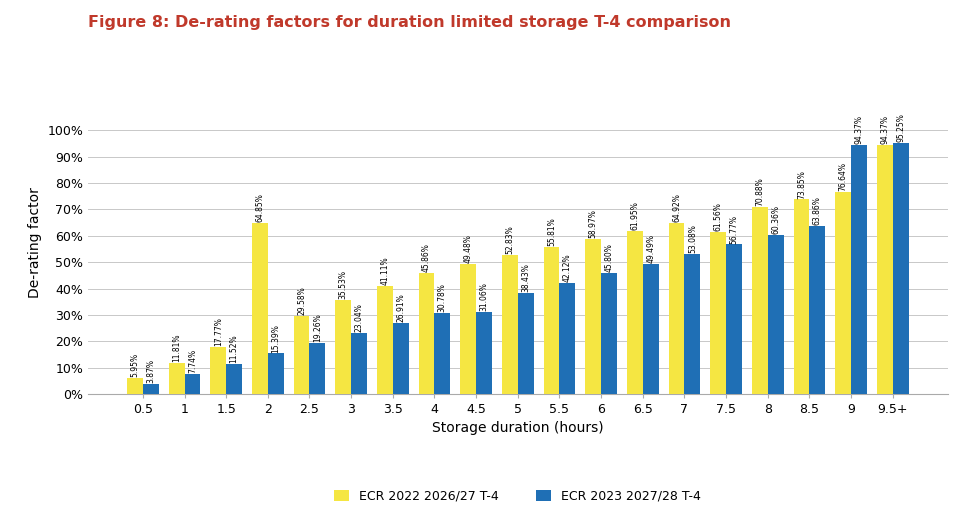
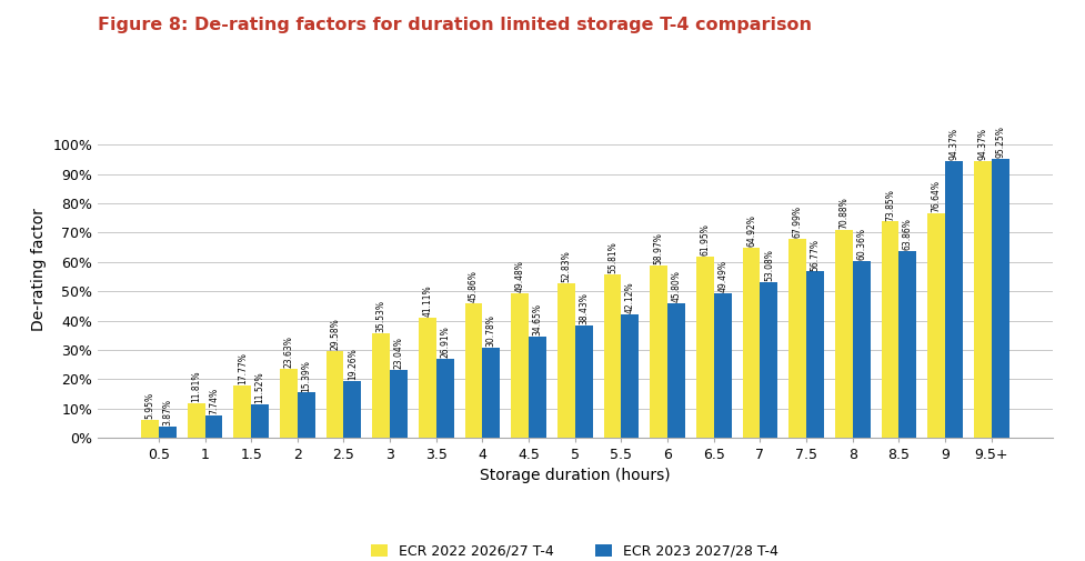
ECR 2022 2026/27 T-4/2: 64.85% -> 23.63%
ECR 2023 2027/28 T-4/4.5: 31.06% -> 34.65%
ECR 2022 2026/27 T-4/7.5: 61.56% -> 67.99%
